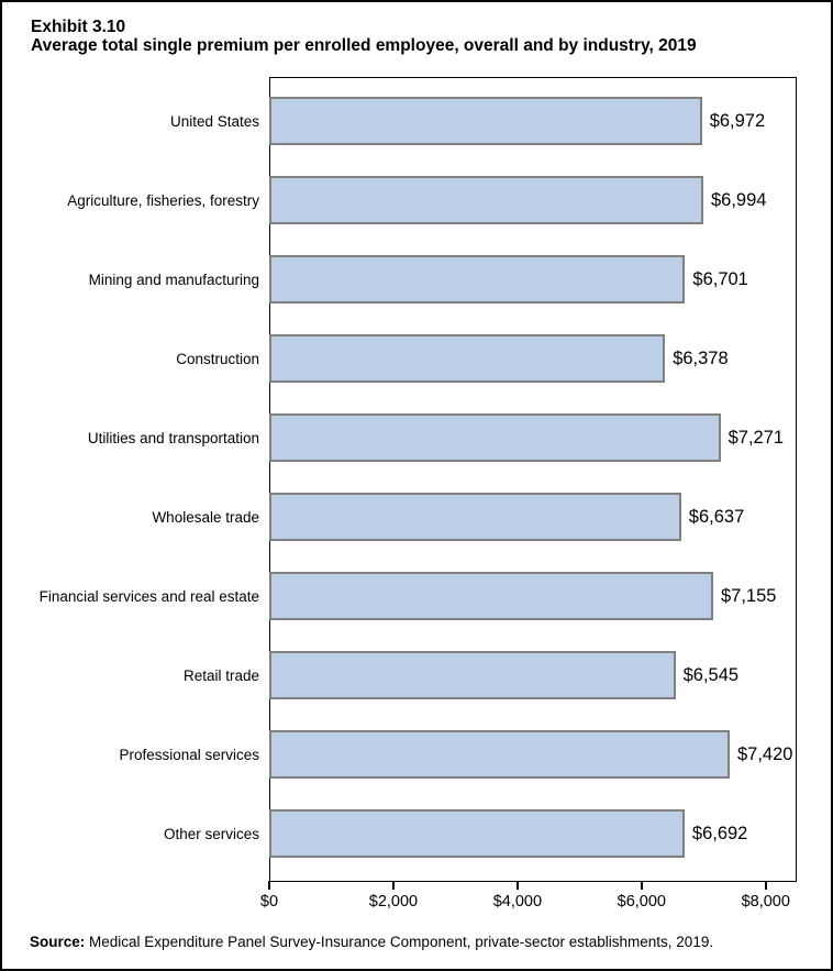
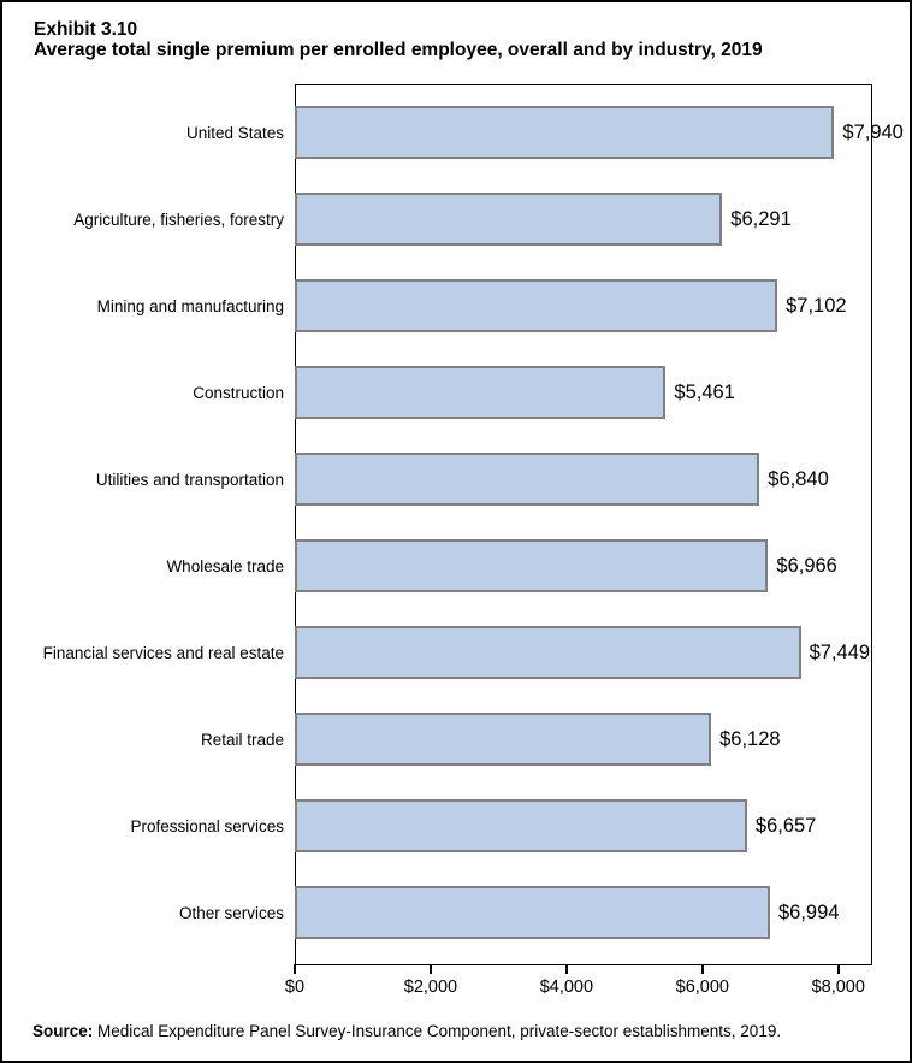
United States: $6,972 -> $7,940
Agriculture, fisheries, forestry: $6,994 -> $6,291
Mining and manufacturing: $6,701 -> $7,102
Construction: $6,378 -> $5,461
Utilities and transportation: $7,271 -> $6,840
Wholesale trade: $6,637 -> $6,966
Financial services and real estate: $7,155 -> $7,449
Retail trade: $6,545 -> $6,128
Professional services: $7,420 -> $6,657
Other services: $6,692 -> $6,994
